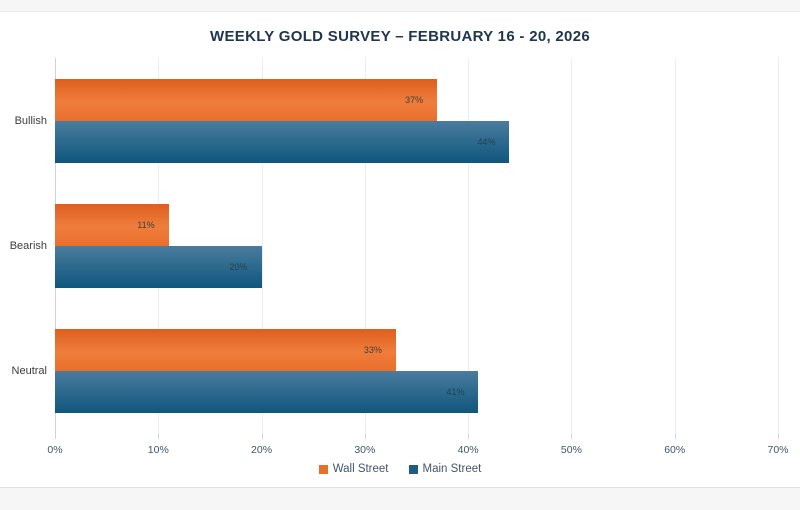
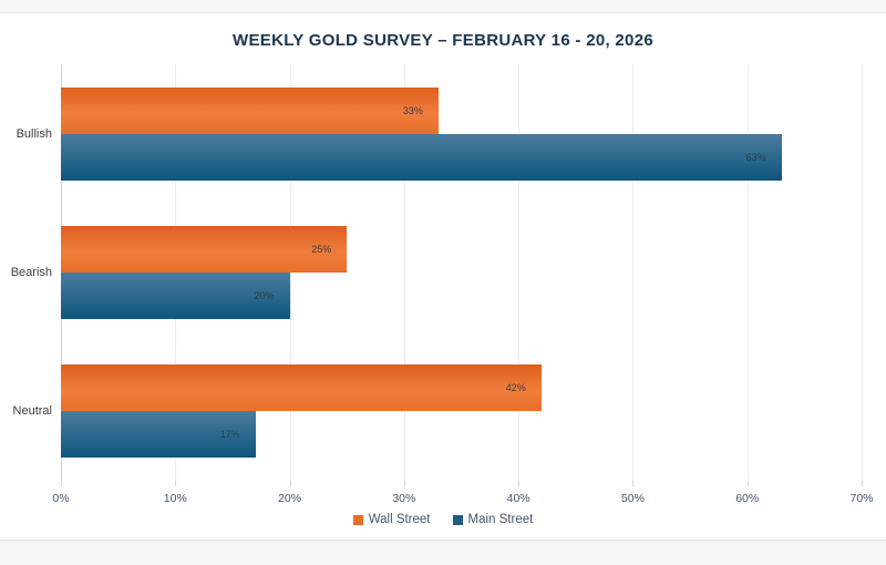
Wall Street/Bullish: 37% -> 33%
Main Street/Bullish: 44% -> 63%
Wall Street/Bearish: 11% -> 25%
Wall Street/Neutral: 33% -> 42%
Main Street/Neutral: 41% -> 17%
